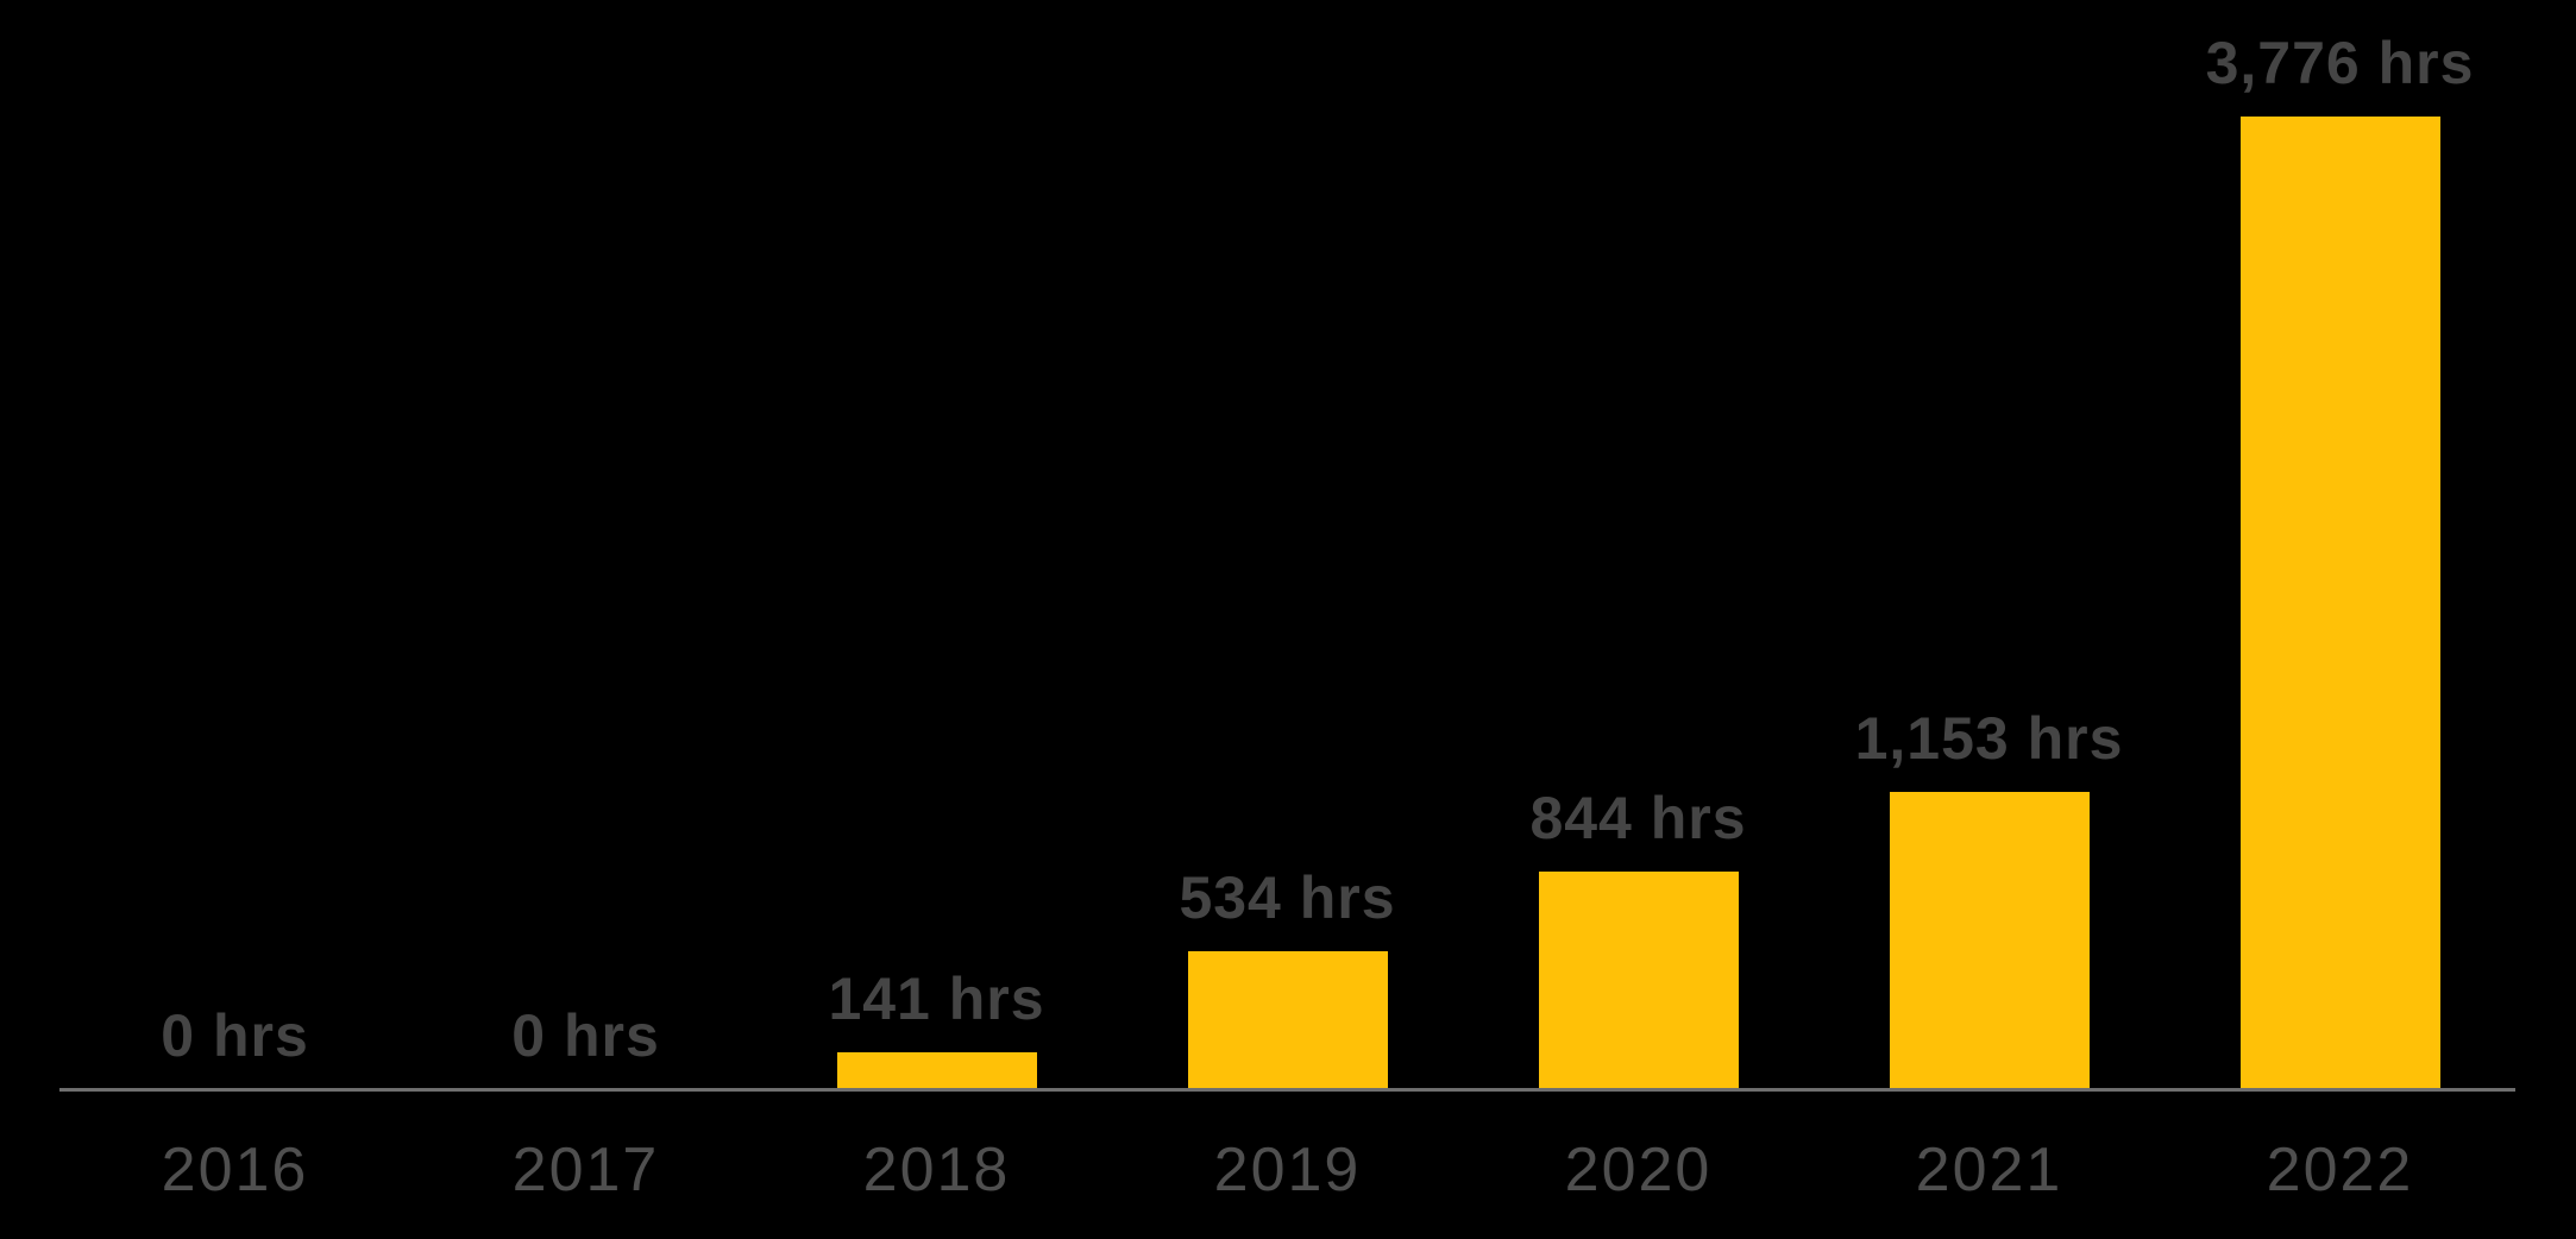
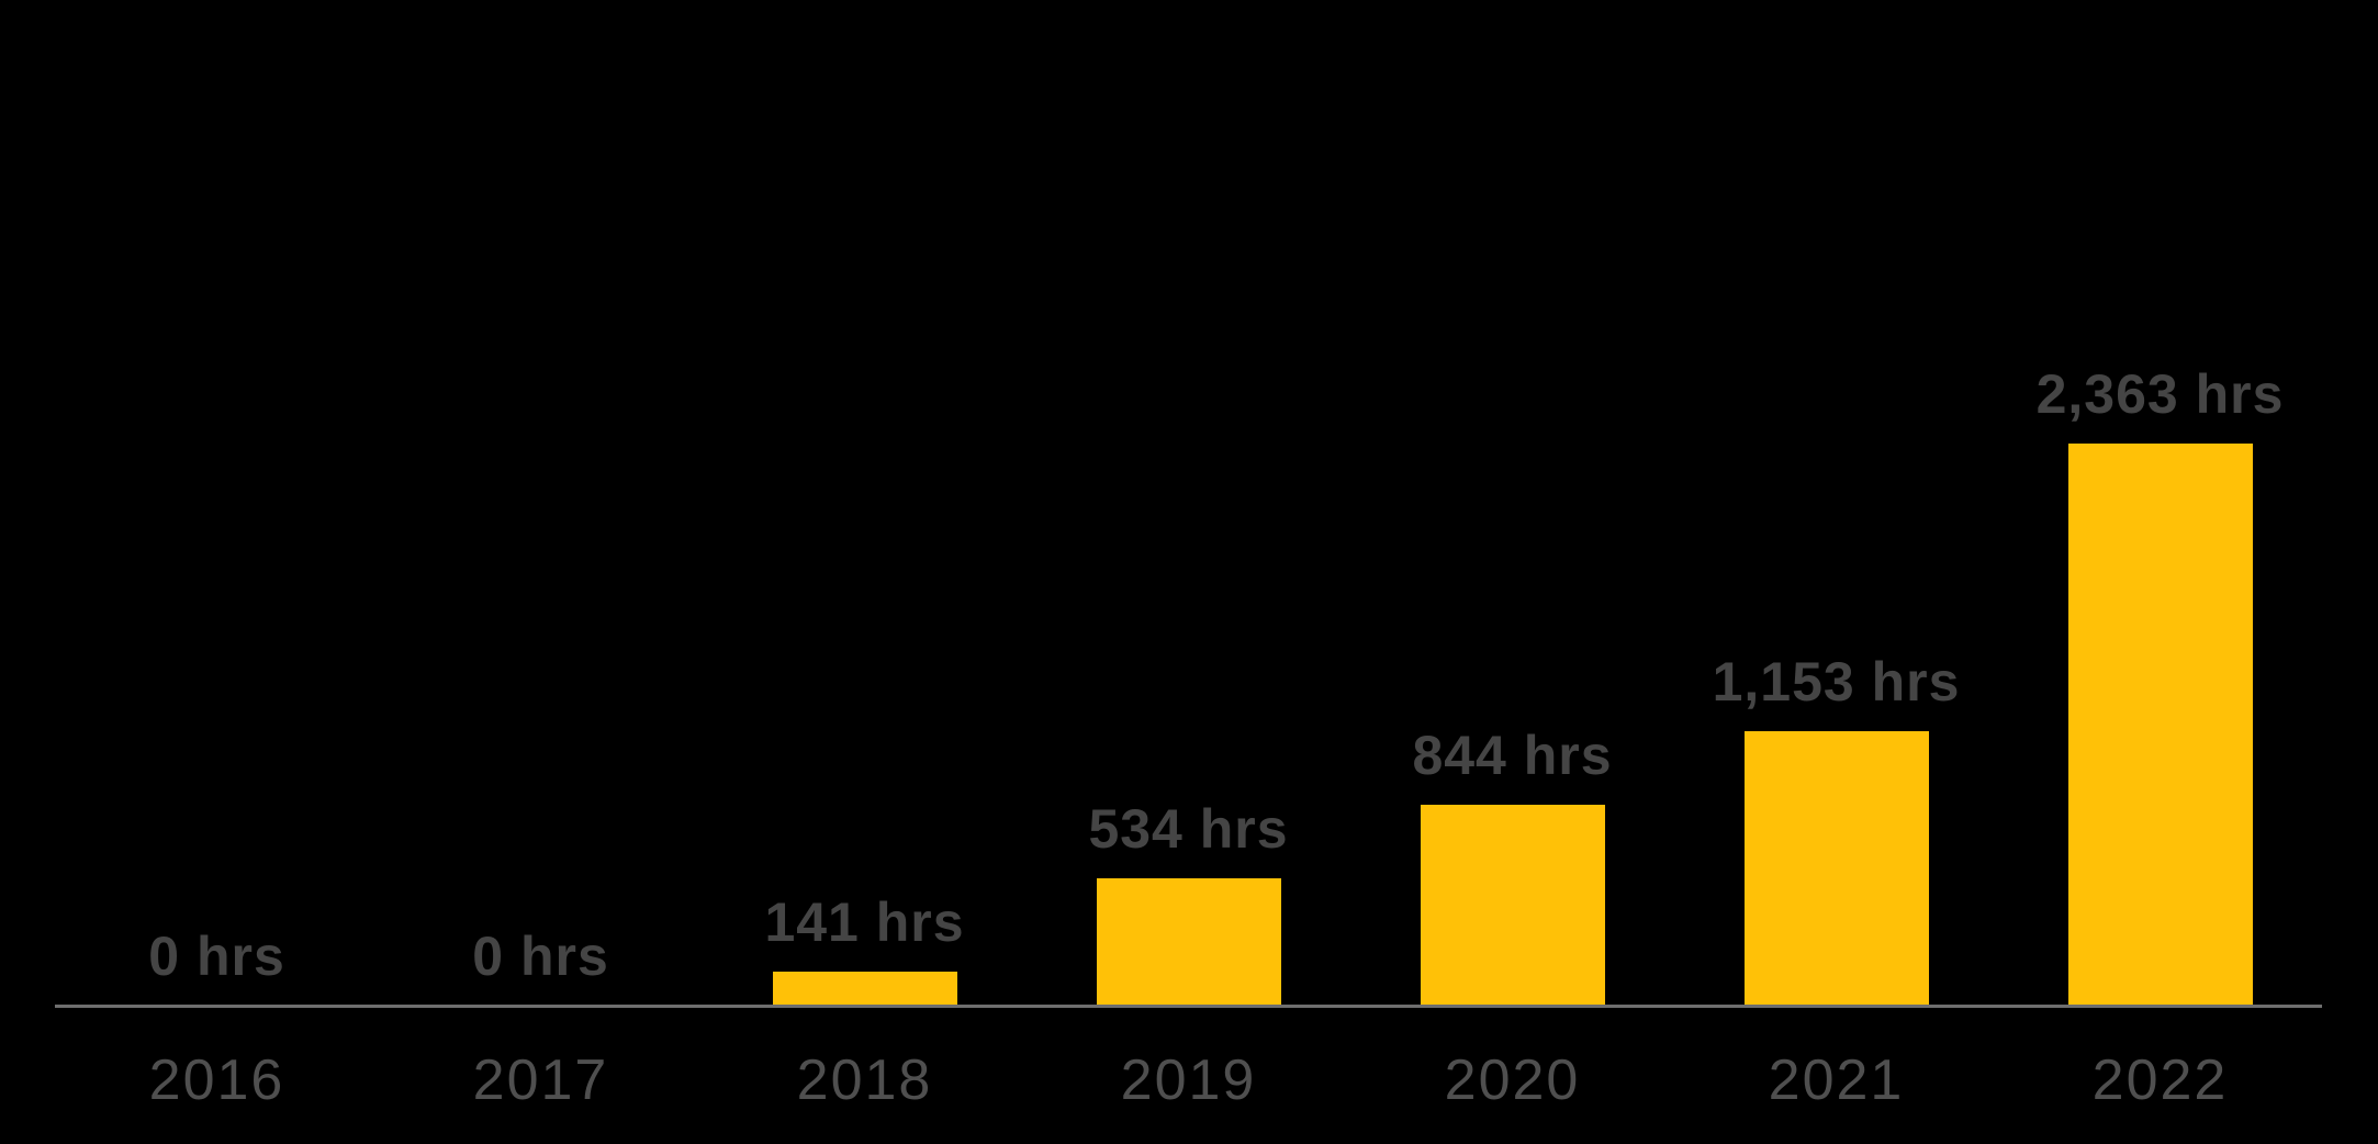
2022: 3,776 -> 2,363
